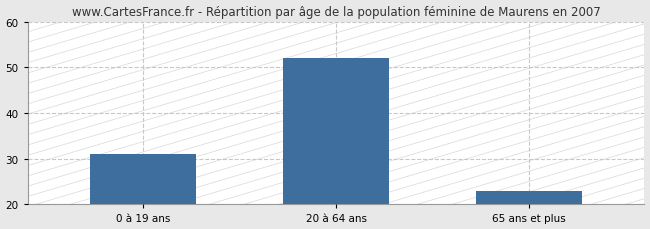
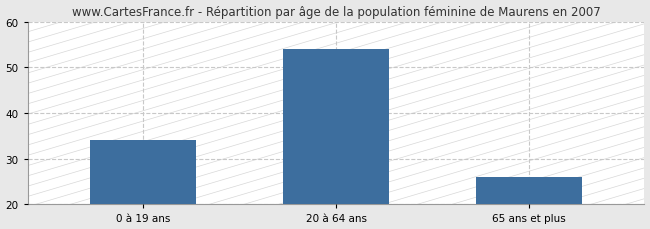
0 à 19 ans: 31 -> 34
20 à 64 ans: 52 -> 54
65 ans et plus: 23 -> 26
